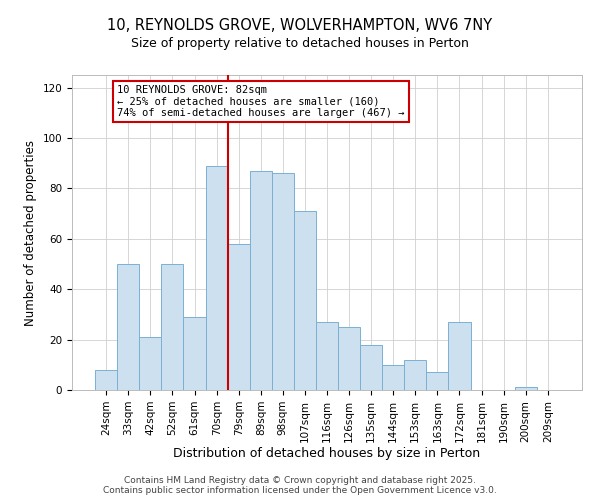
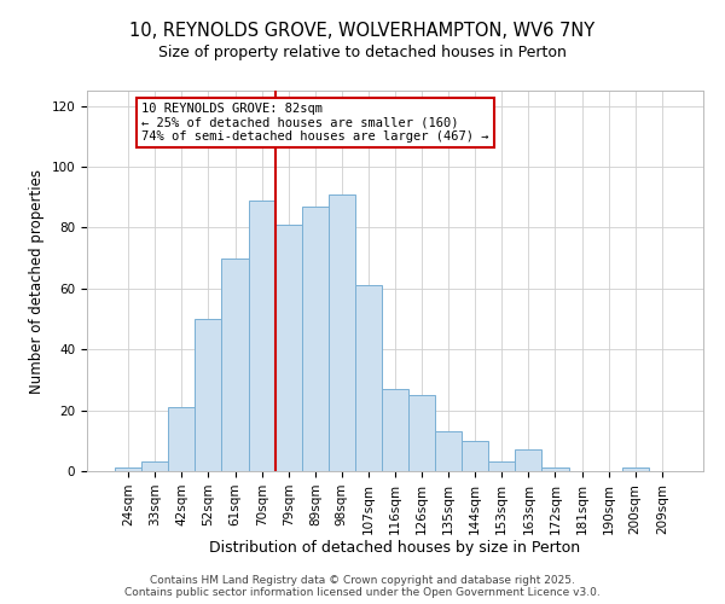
24sqm: 8 -> 1
33sqm: 50 -> 3
61sqm: 29 -> 70
79sqm: 58 -> 81
98sqm: 86 -> 91
107sqm: 71 -> 61
135sqm: 18 -> 13
153sqm: 12 -> 3
172sqm: 27 -> 1
